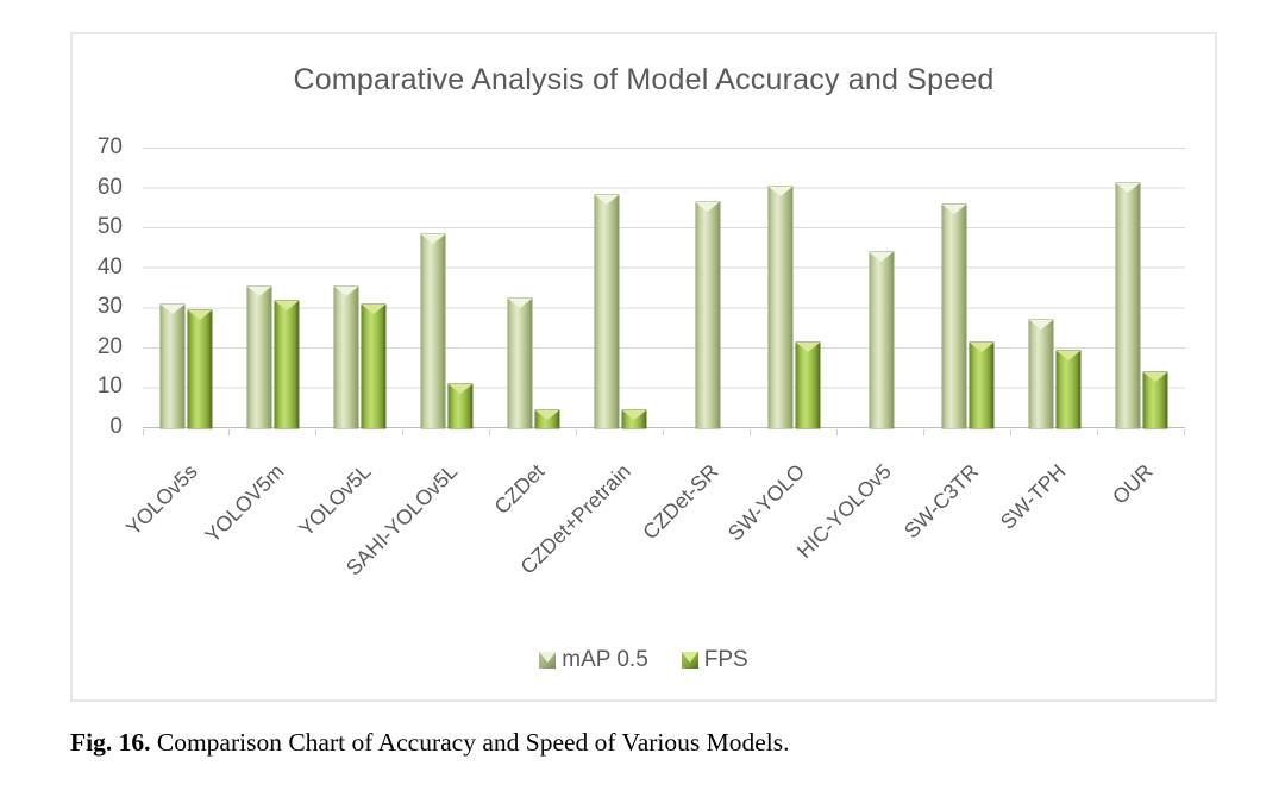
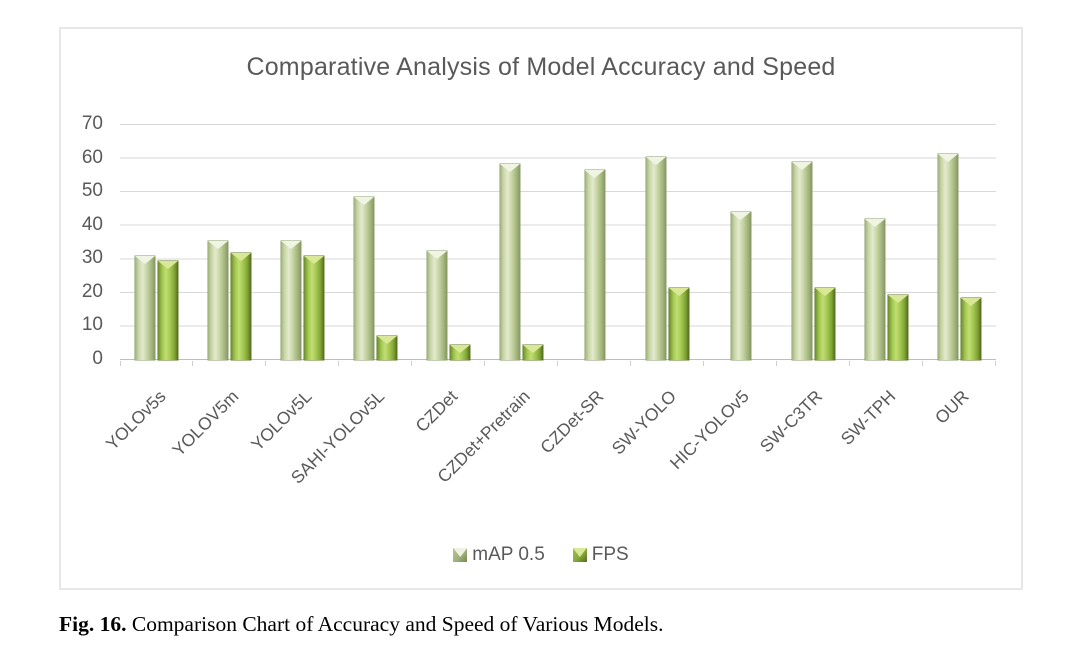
FPS/SAHI-YOLOv5L: 11 -> 7
mAP 0.5/SW-C3TR: 56 -> 59
mAP 0.5/SW-TPH: 27 -> 42
FPS/OUR: 14 -> 18
